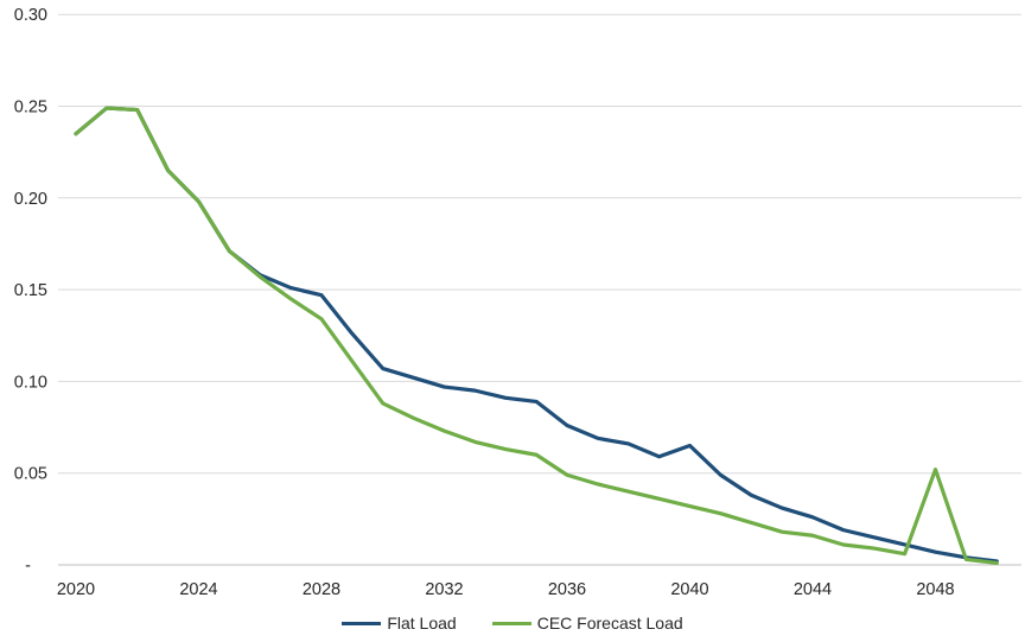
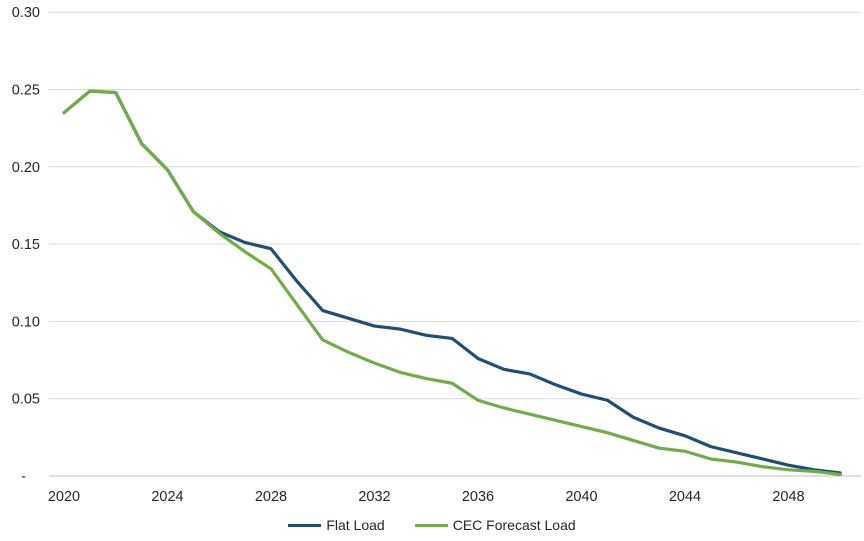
Flat Load/2040: 0.065 -> 0.053
CEC Forecast Load/2048: 0.052 -> 0.004
